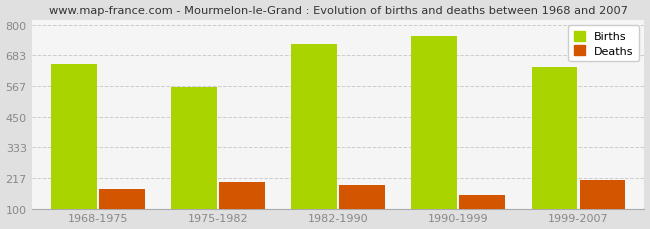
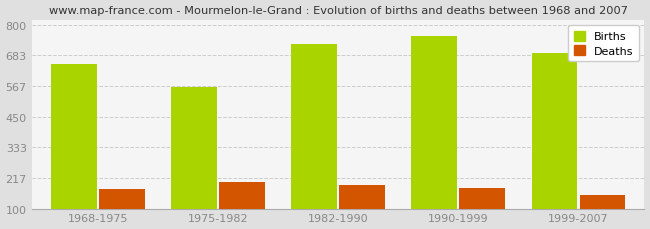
Deaths/1990-1999: 150 -> 179
Births/1999-2007: 640 -> 692
Deaths/1999-2007: 210 -> 152
